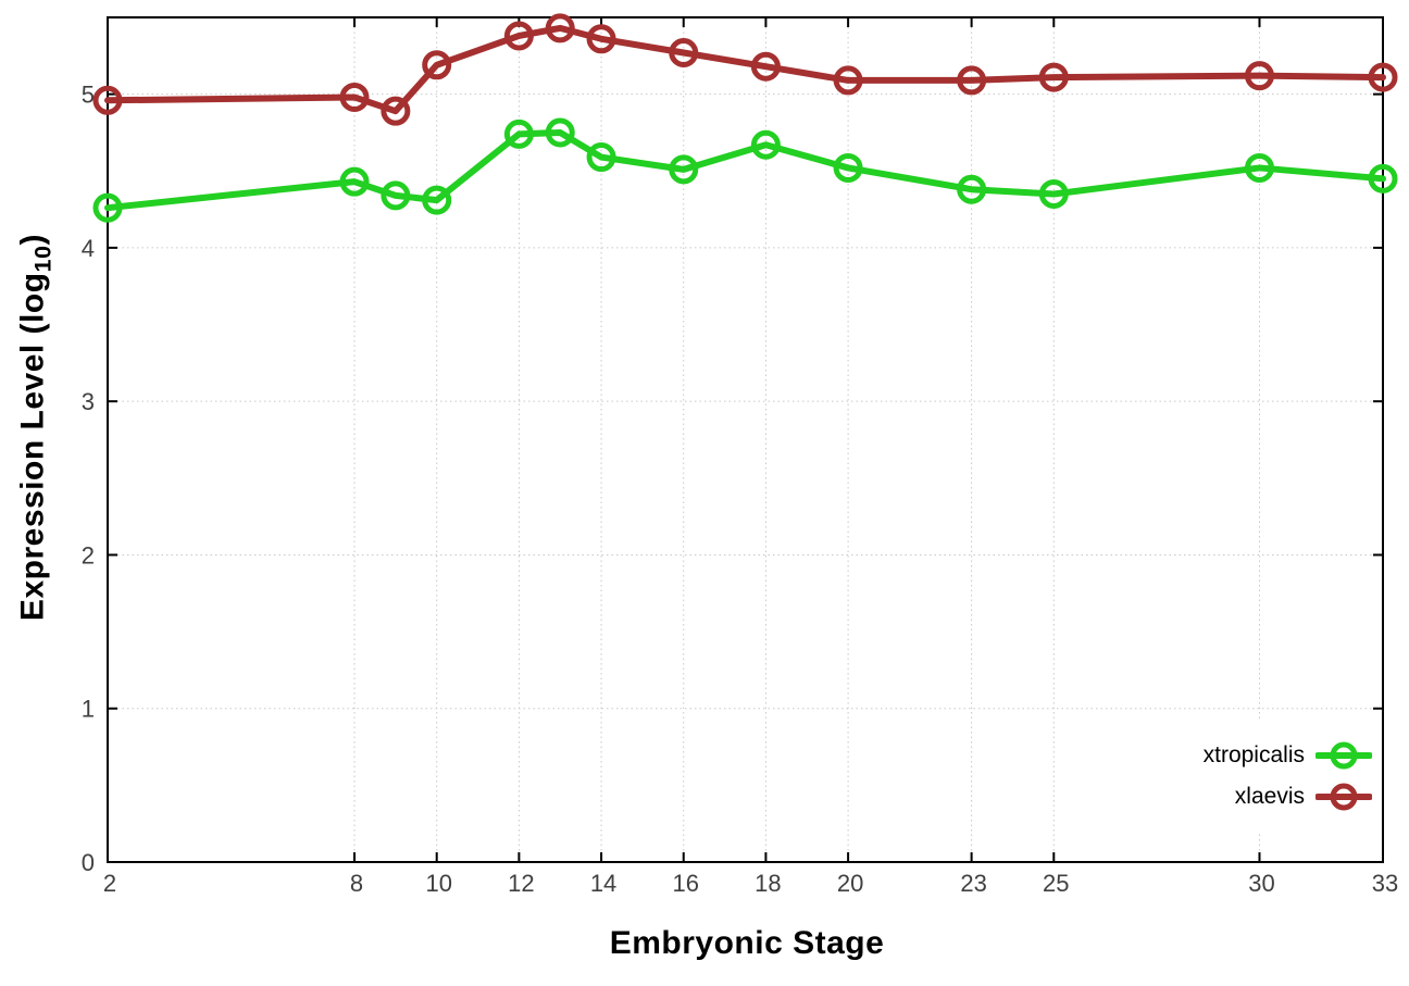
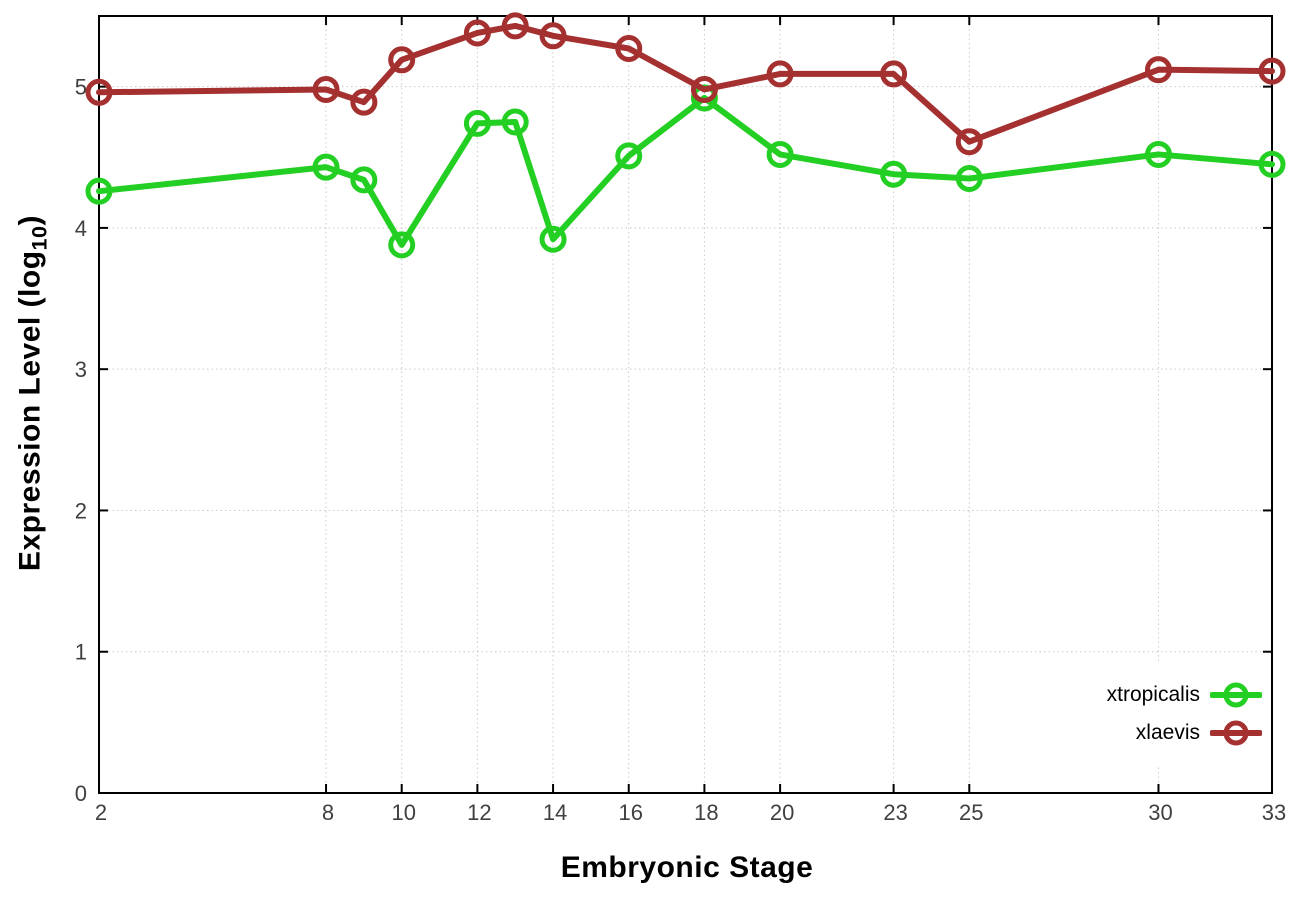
xtropicalis/10: 4.31 -> 3.88
xtropicalis/14: 4.59 -> 3.92
xtropicalis/18: 4.67 -> 4.92
xlaevis/18: 5.18 -> 4.98
xlaevis/25: 5.11 -> 4.61
